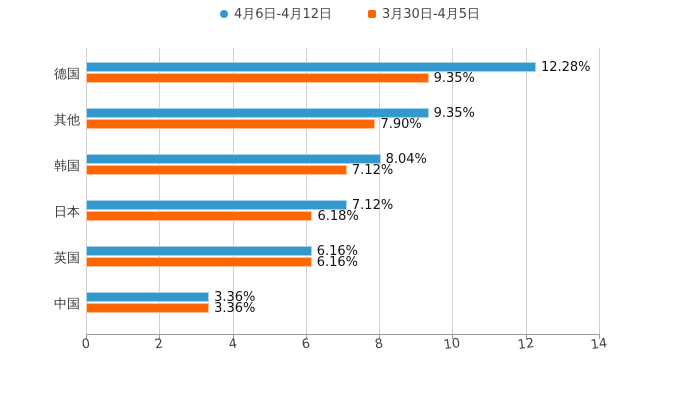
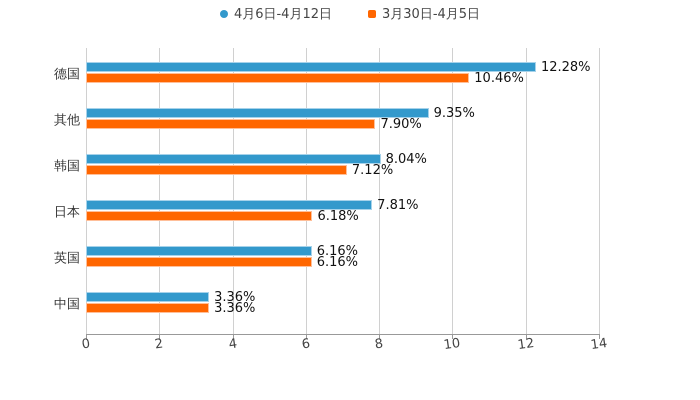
3月30日-4月5日/德国: 9.35% -> 10.46%
4月6日-4月12日/日本: 7.12% -> 7.81%
